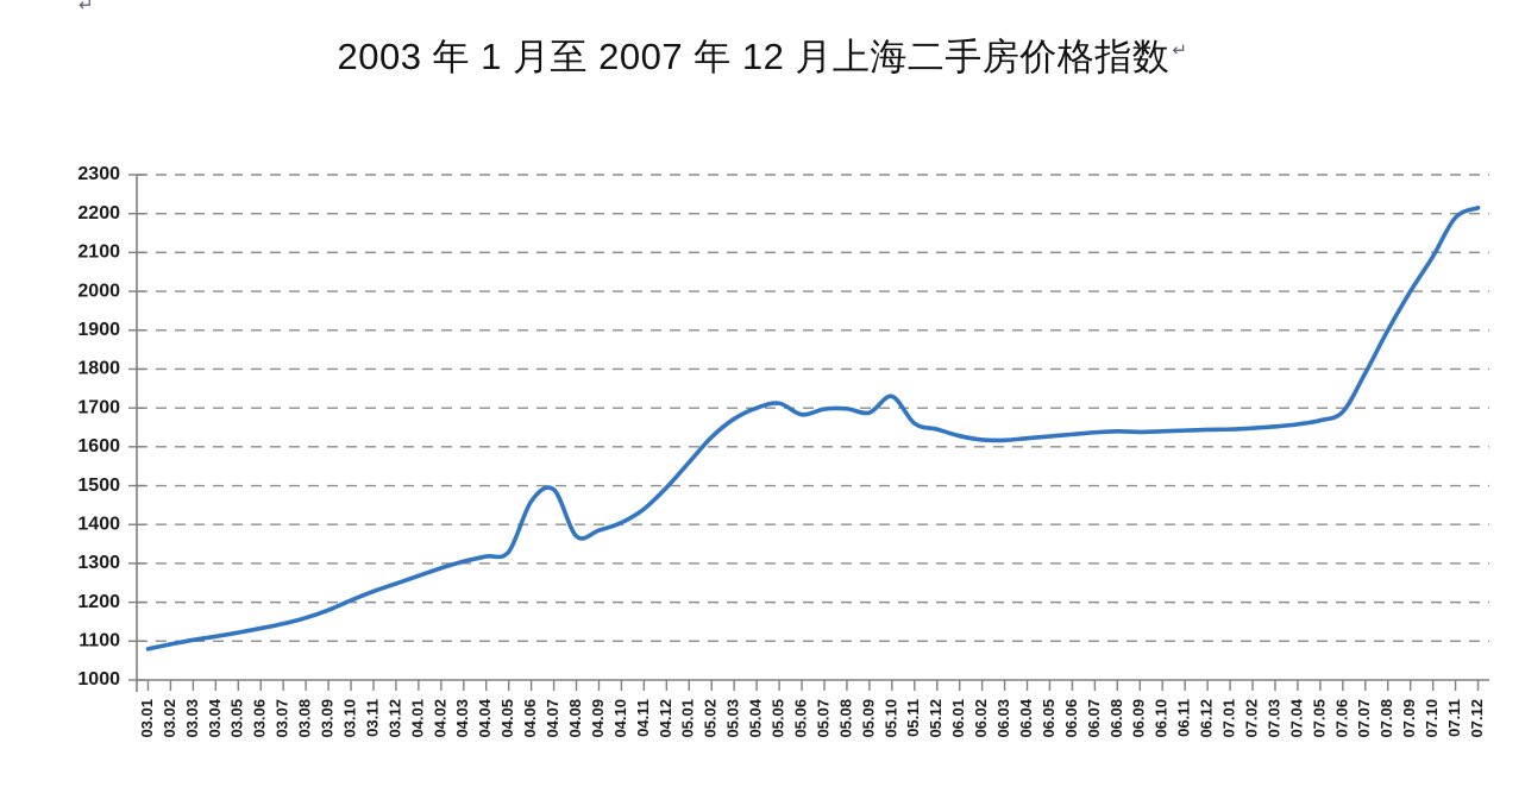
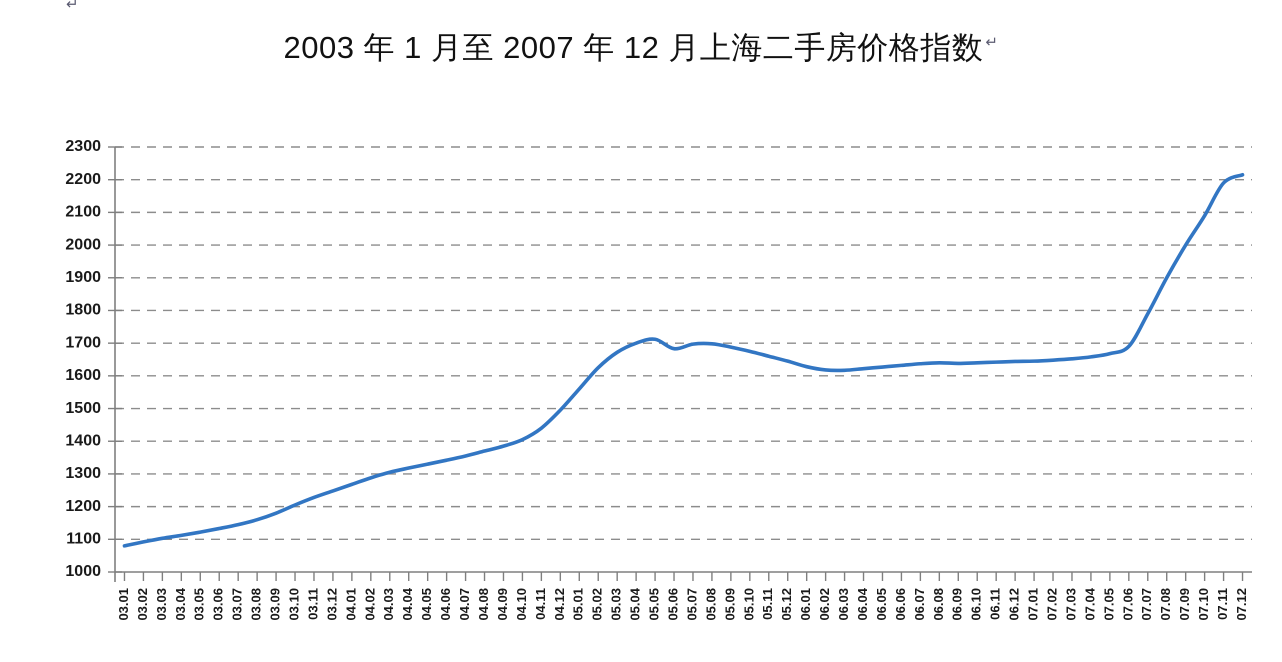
04.06: 1460 -> 1340
04.07: 1490 -> 1360
05.10: 1730 -> 1680
